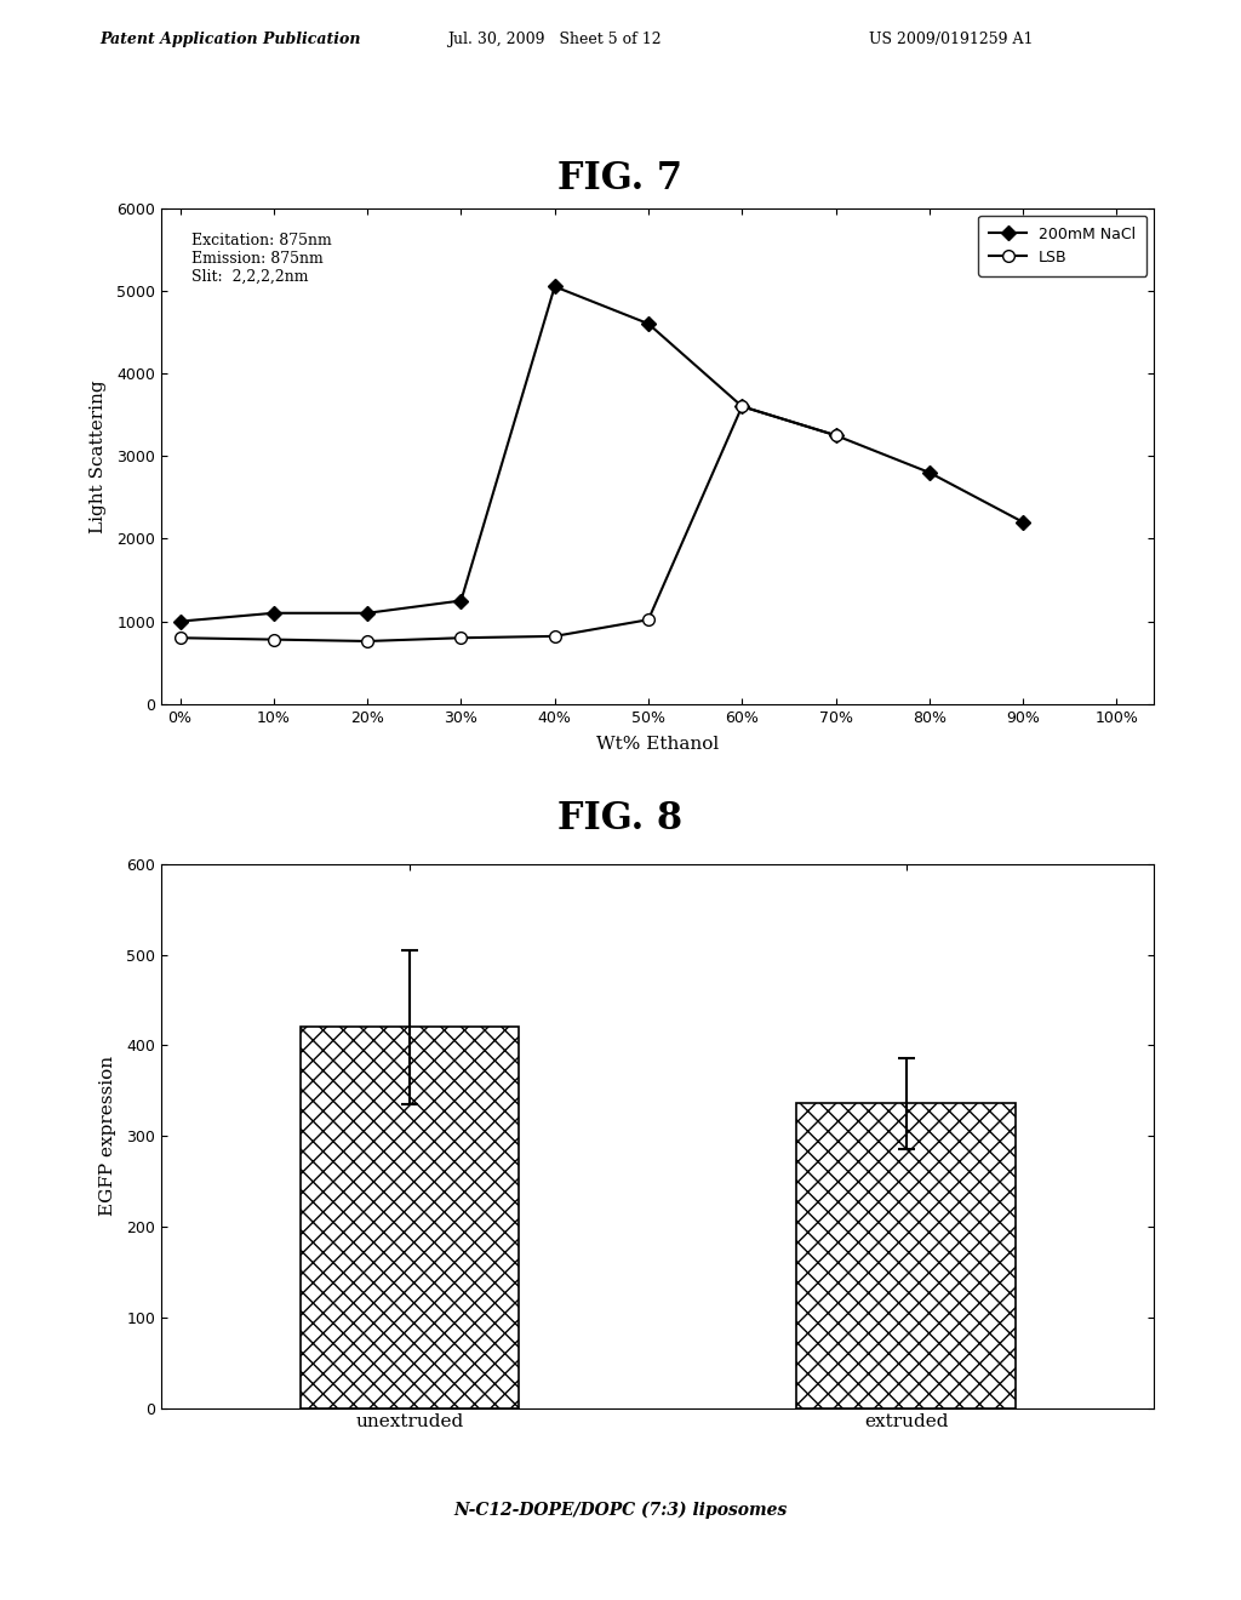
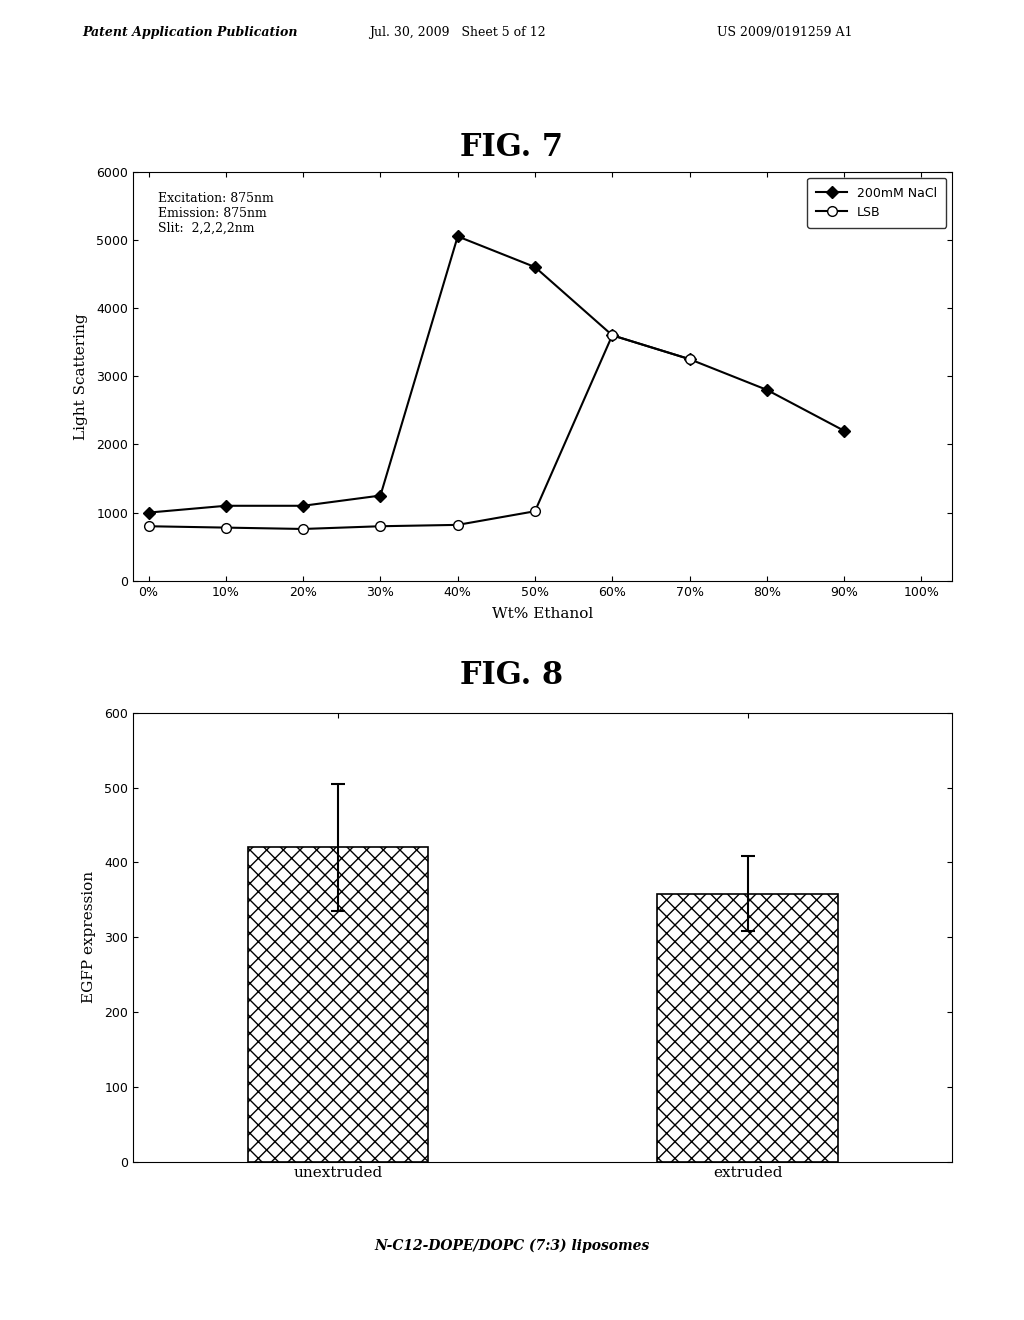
extruded: 336 -> 358
